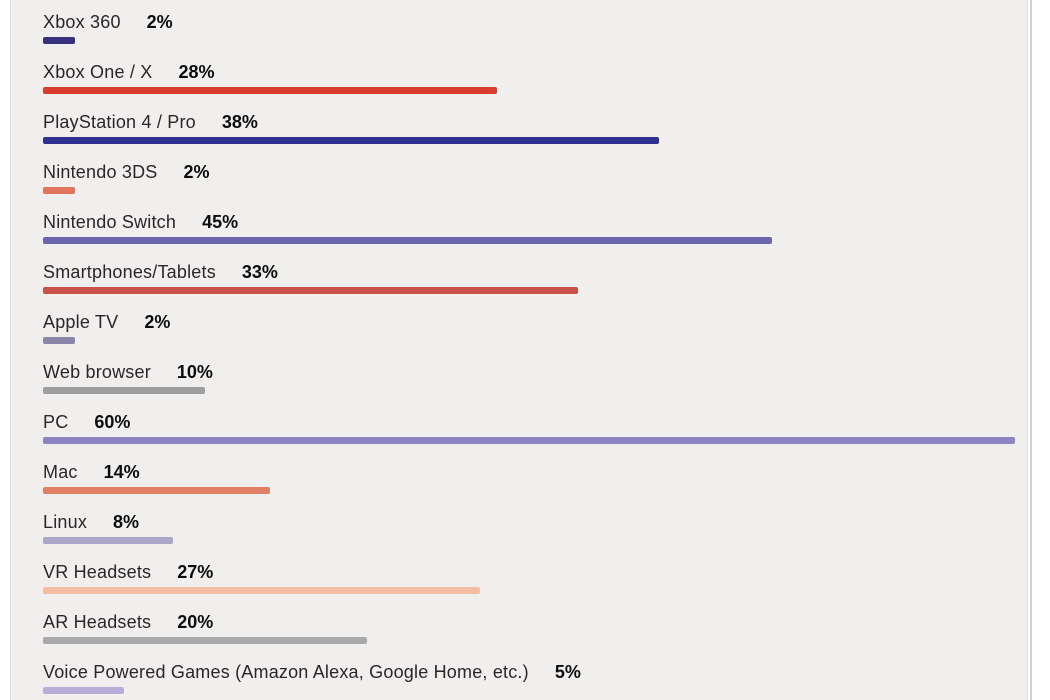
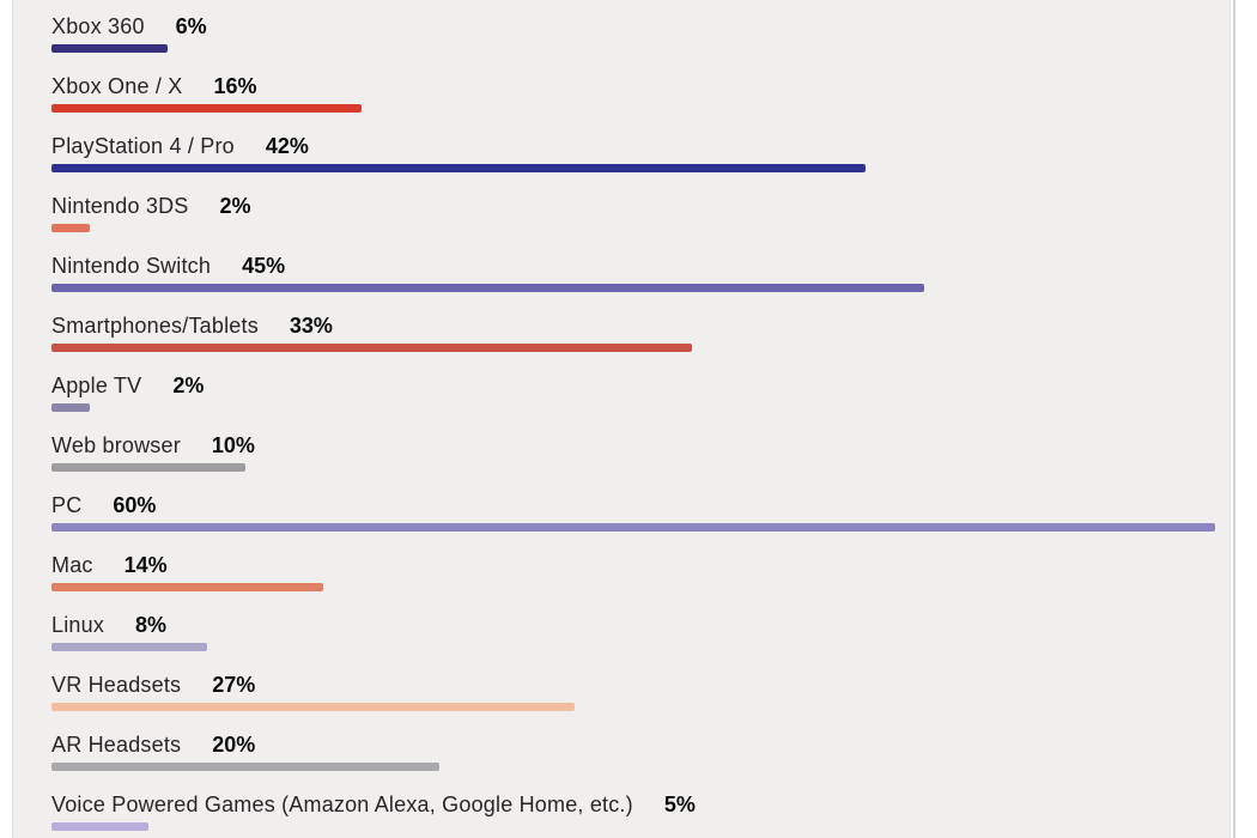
Xbox 360: 2% -> 6%
Xbox One / X: 28% -> 16%
PlayStation 4 / Pro: 38% -> 42%
